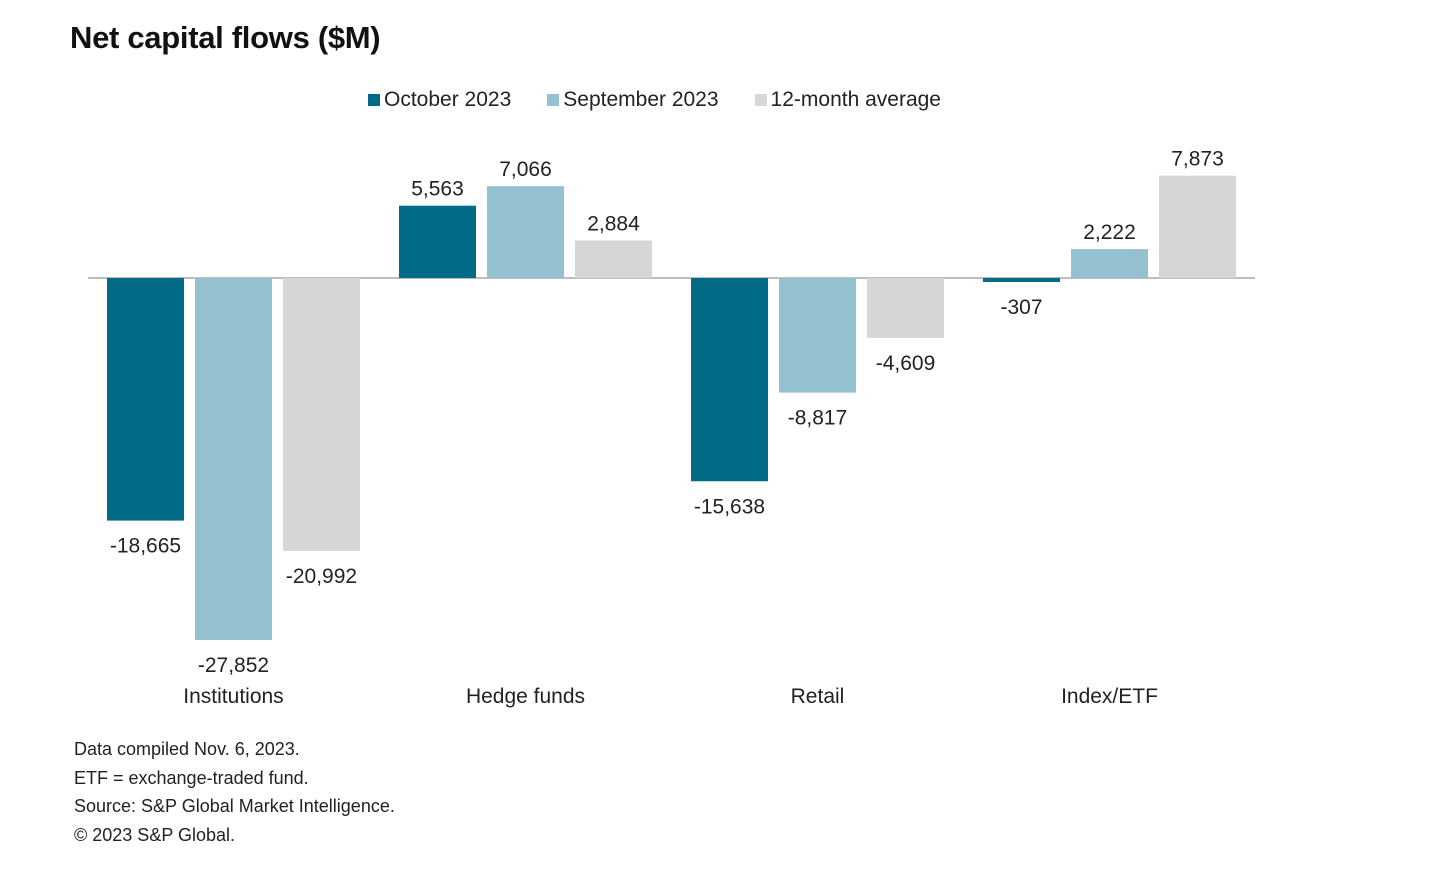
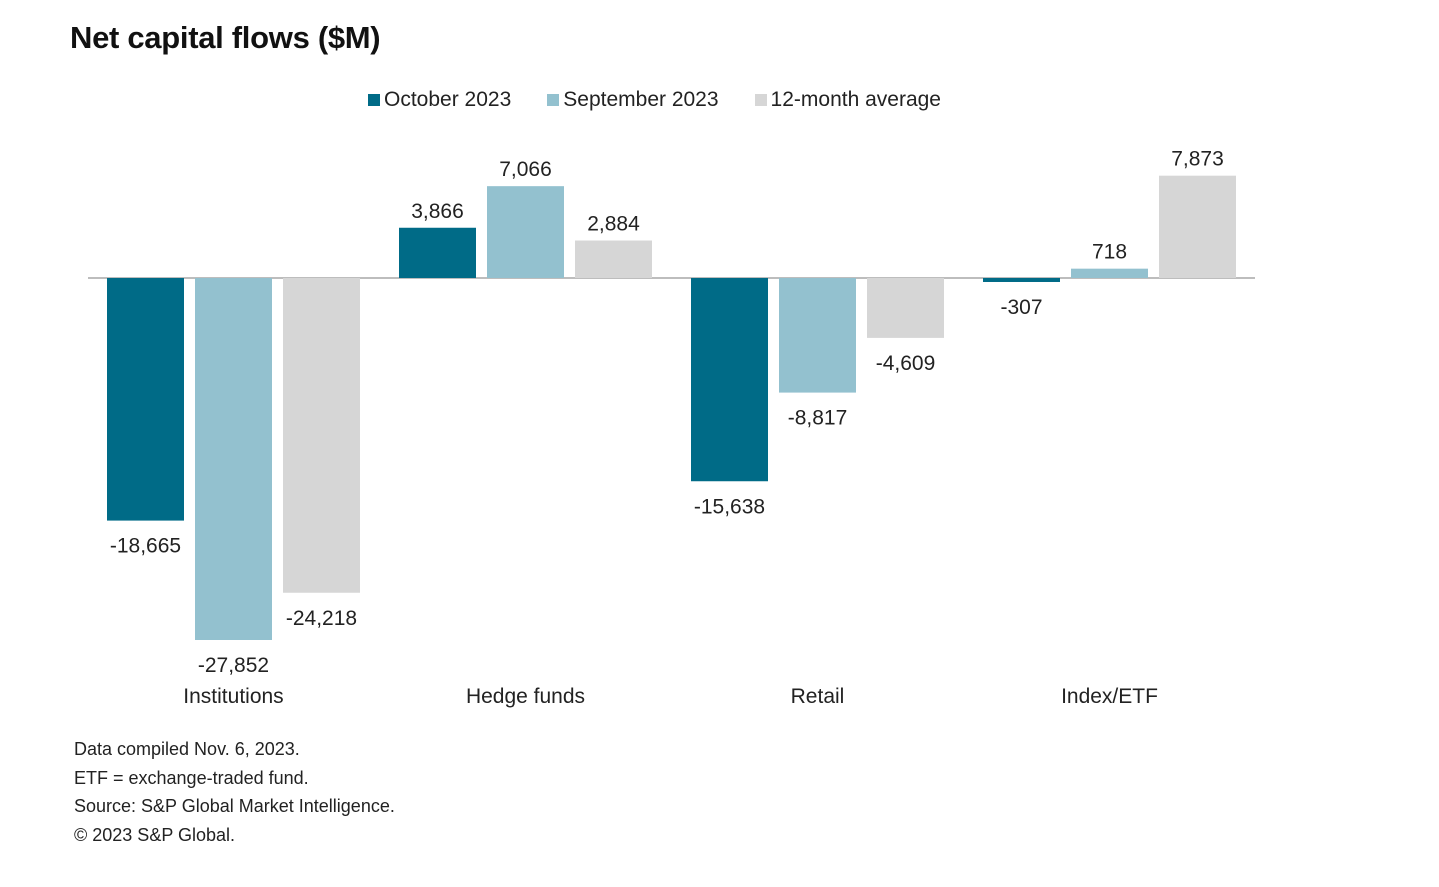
12-month average/Institutions: -20,992 -> -24,218
October 2023/Hedge funds: 5,563 -> 3,866
September 2023/Index/ETF: 2,222 -> 718
